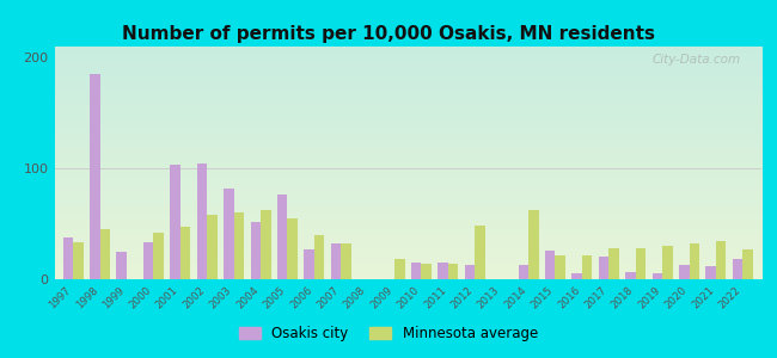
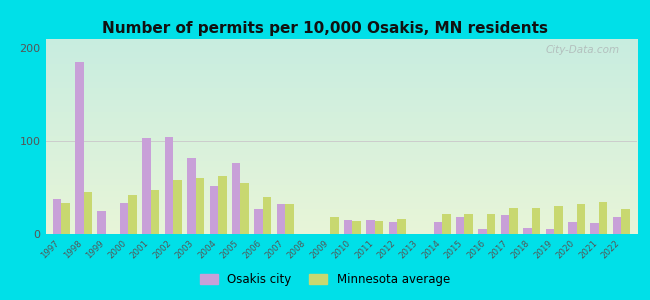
Minnesota average/2012: 48 -> 16
Minnesota average/2014: 62 -> 22
Osakis city/2015: 26 -> 18
